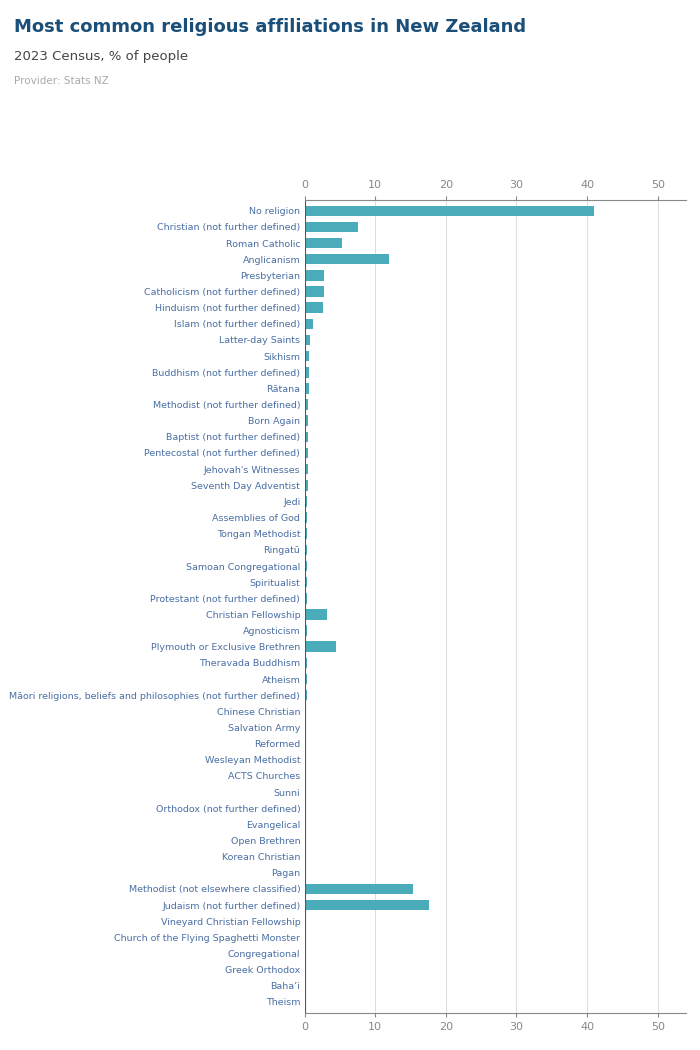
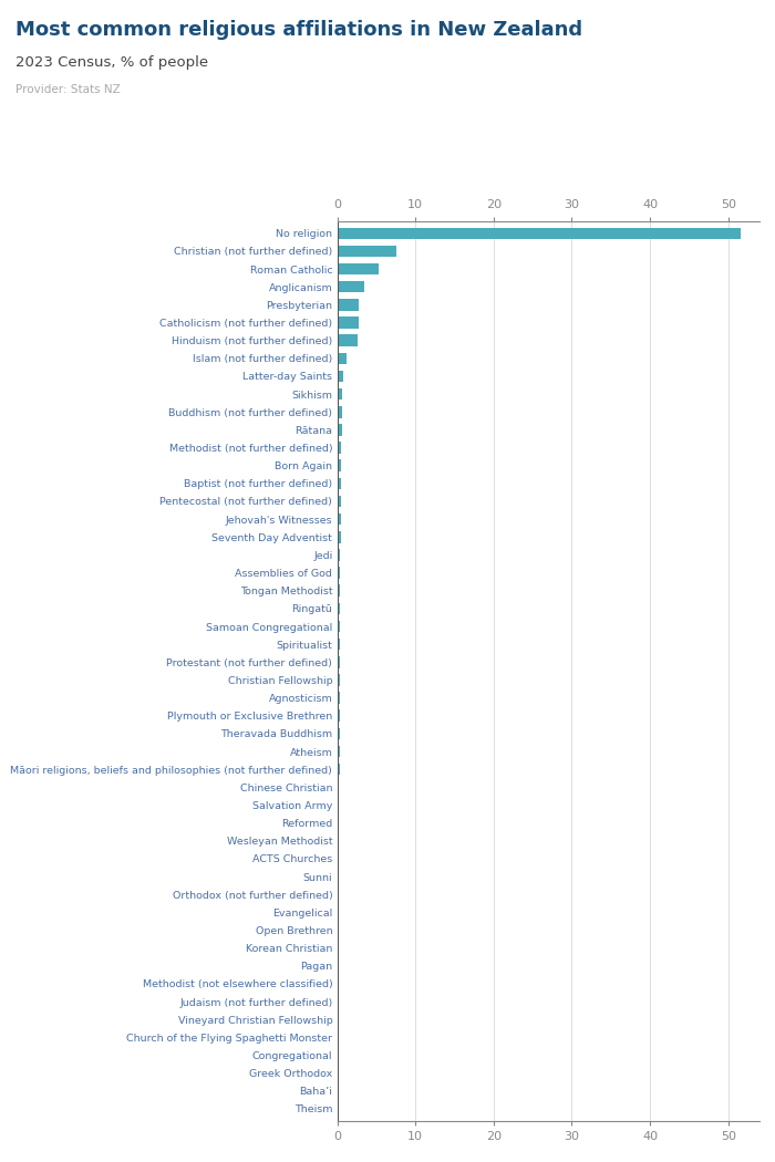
No religion: 41.0 -> 51.6
Anglicanism: 12.0 -> 3.5
Christian Fellowship: 3.2 -> 0.3
Plymouth or Exclusive Brethren: 4.4 -> 0.3
Methodist (not elsewhere classified): 15.4 -> 0.1
Judaism (not further defined): 17.6 -> 0.1
